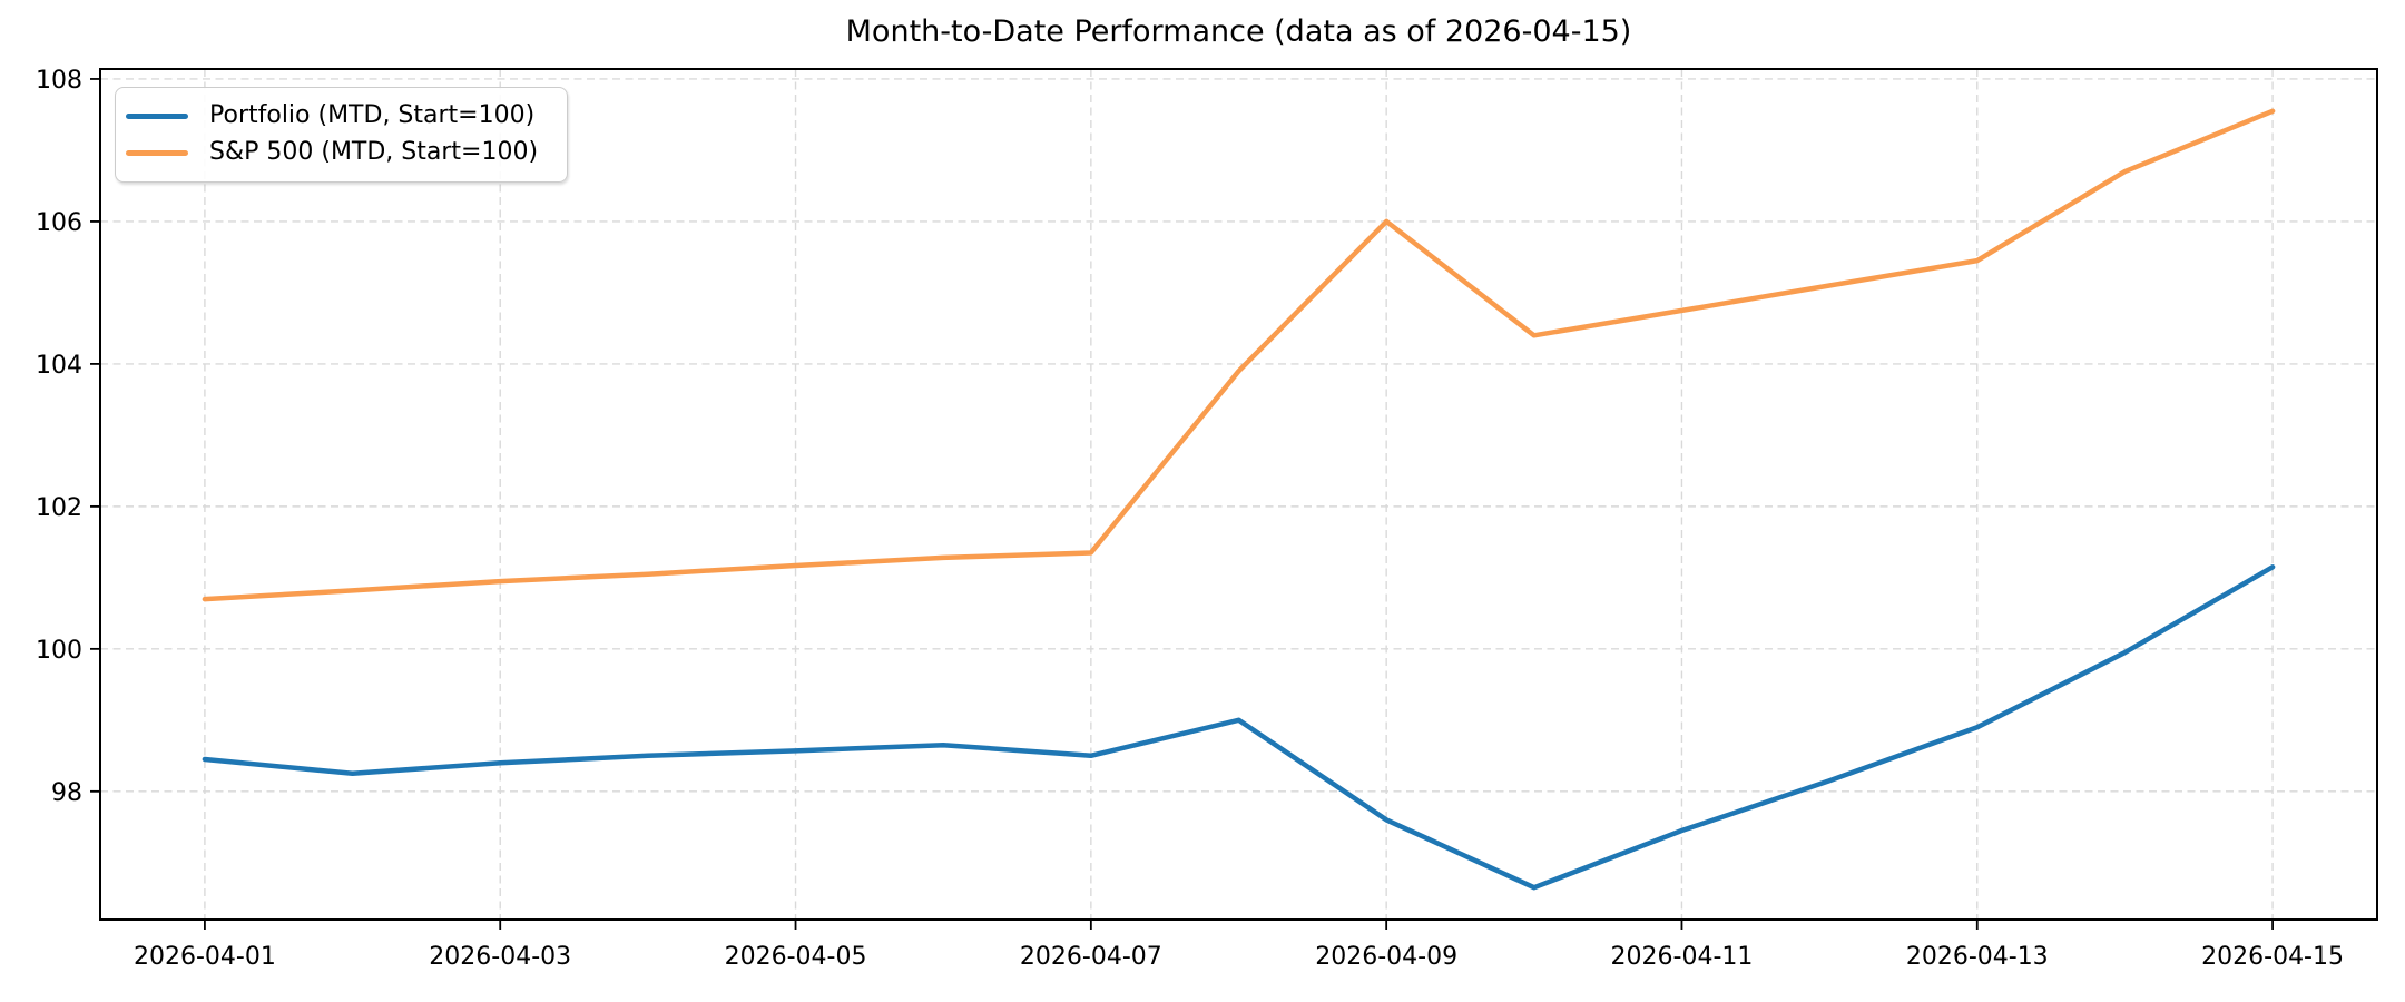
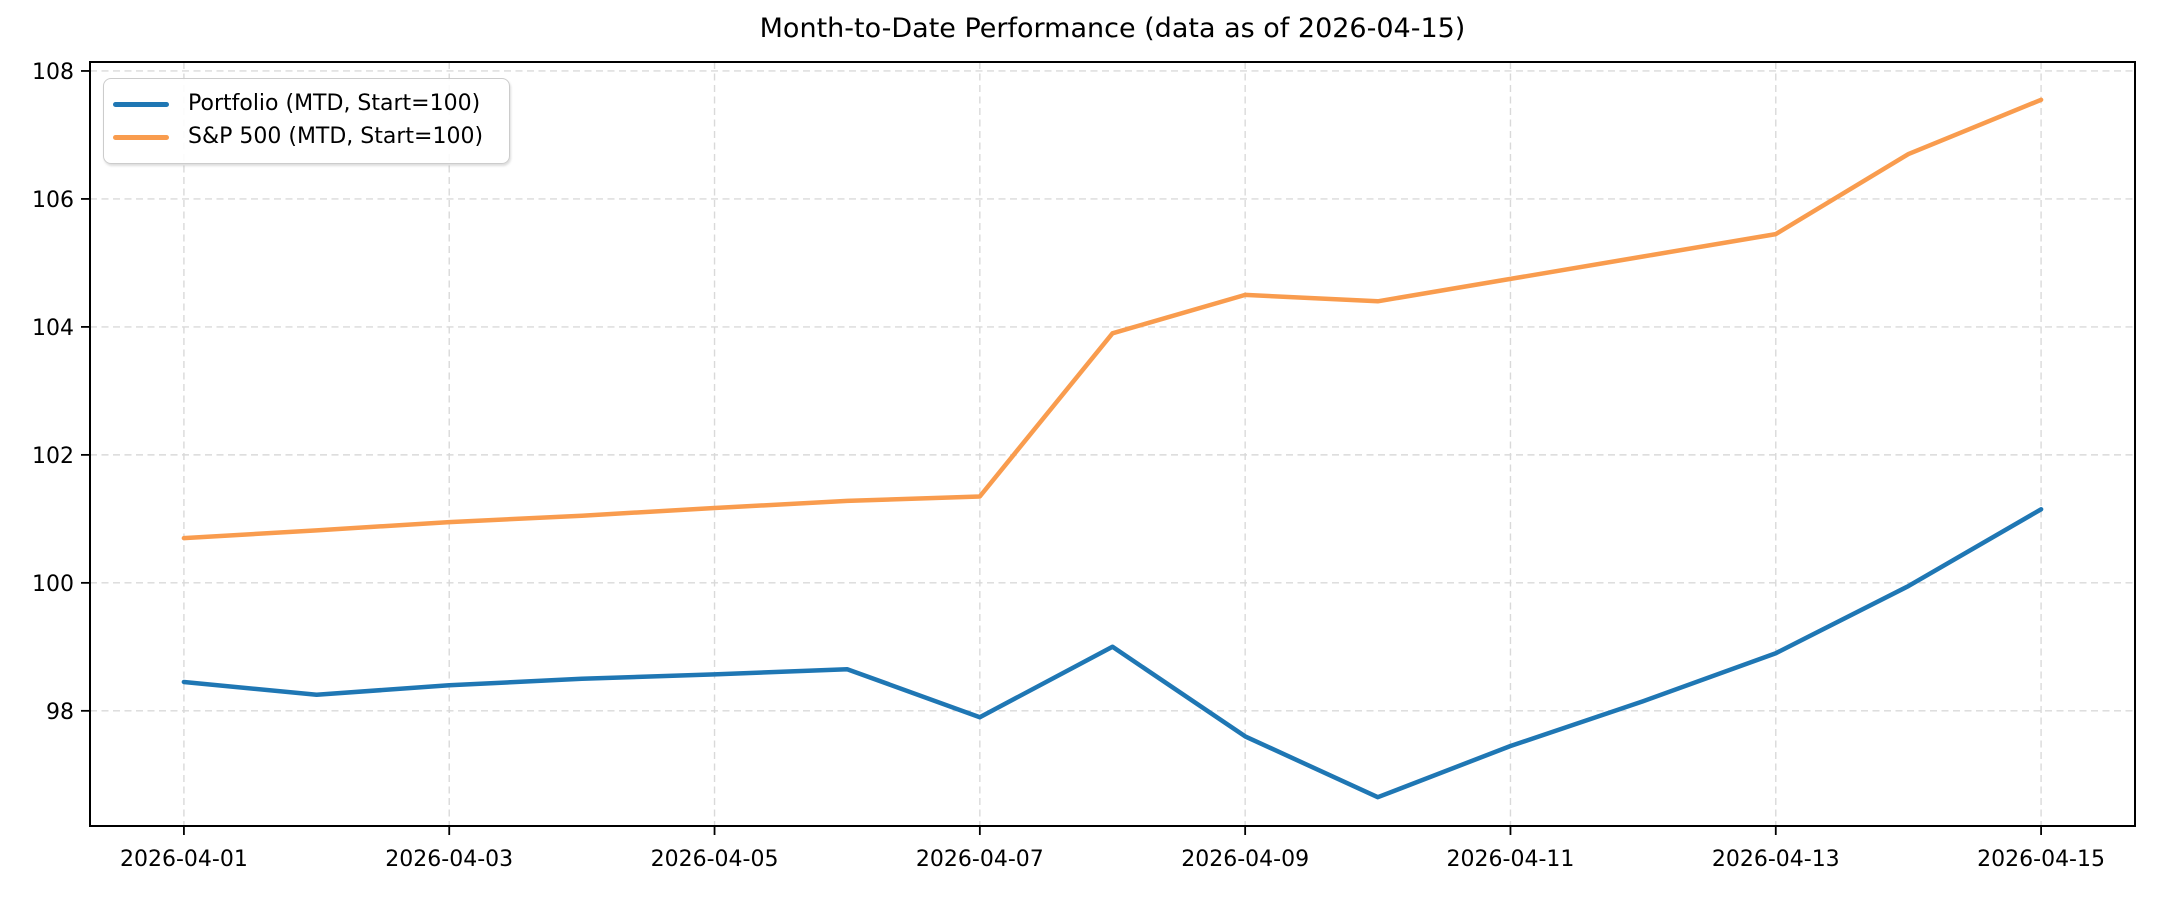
Portfolio (MTD, Start=100)/2026-04-07: 98.5 -> 97.9
S&P 500 (MTD, Start=100)/2026-04-09: 106.0 -> 104.5
